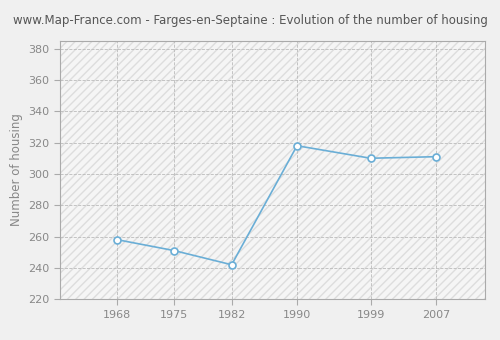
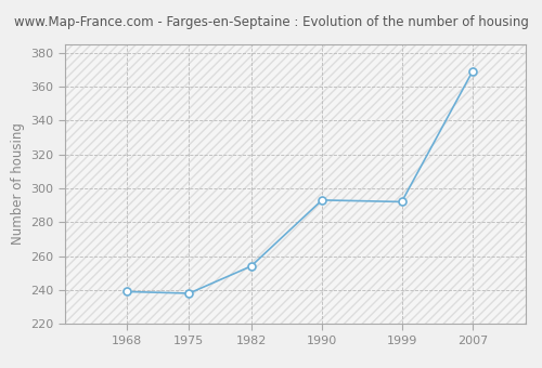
1968: 258 -> 239
1975: 251 -> 238
1982: 242 -> 254
1990: 318 -> 293
1999: 310 -> 292
2007: 311 -> 369
